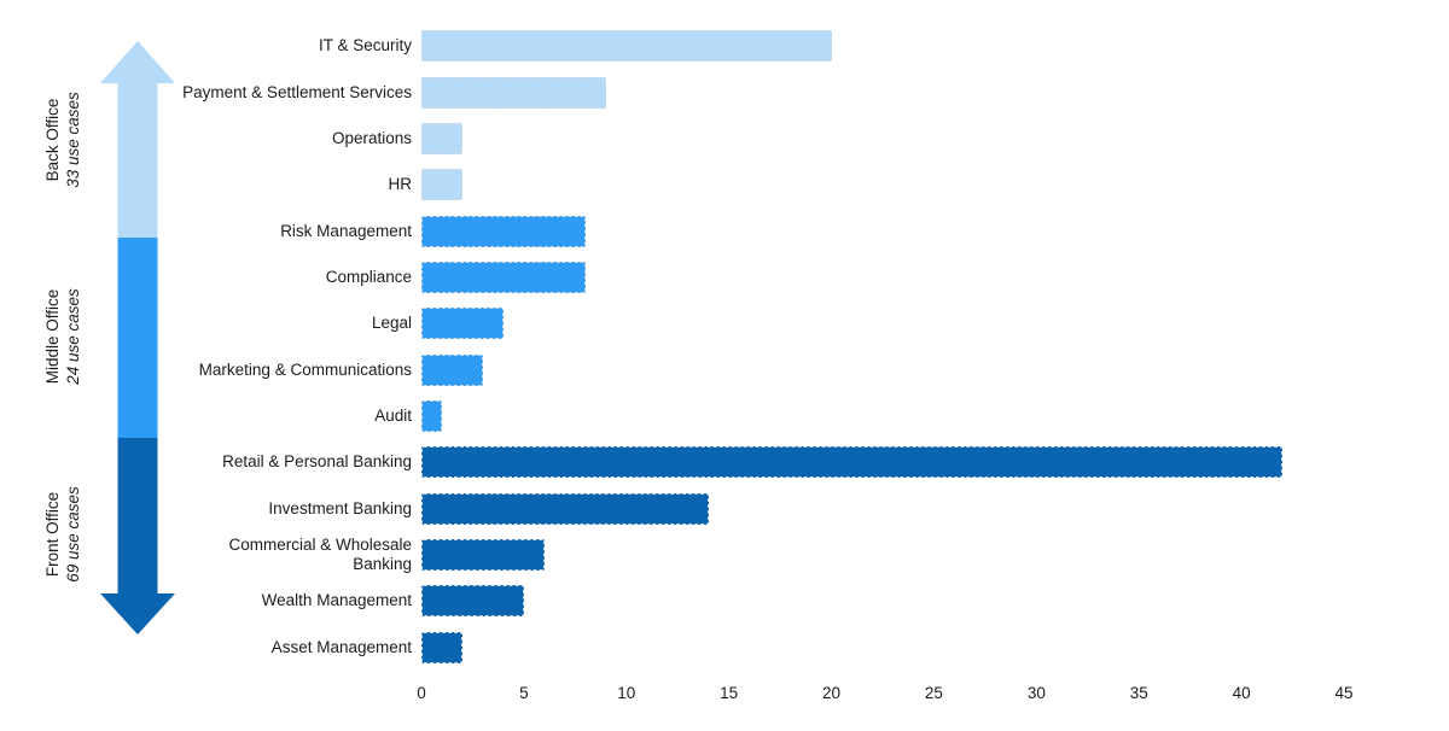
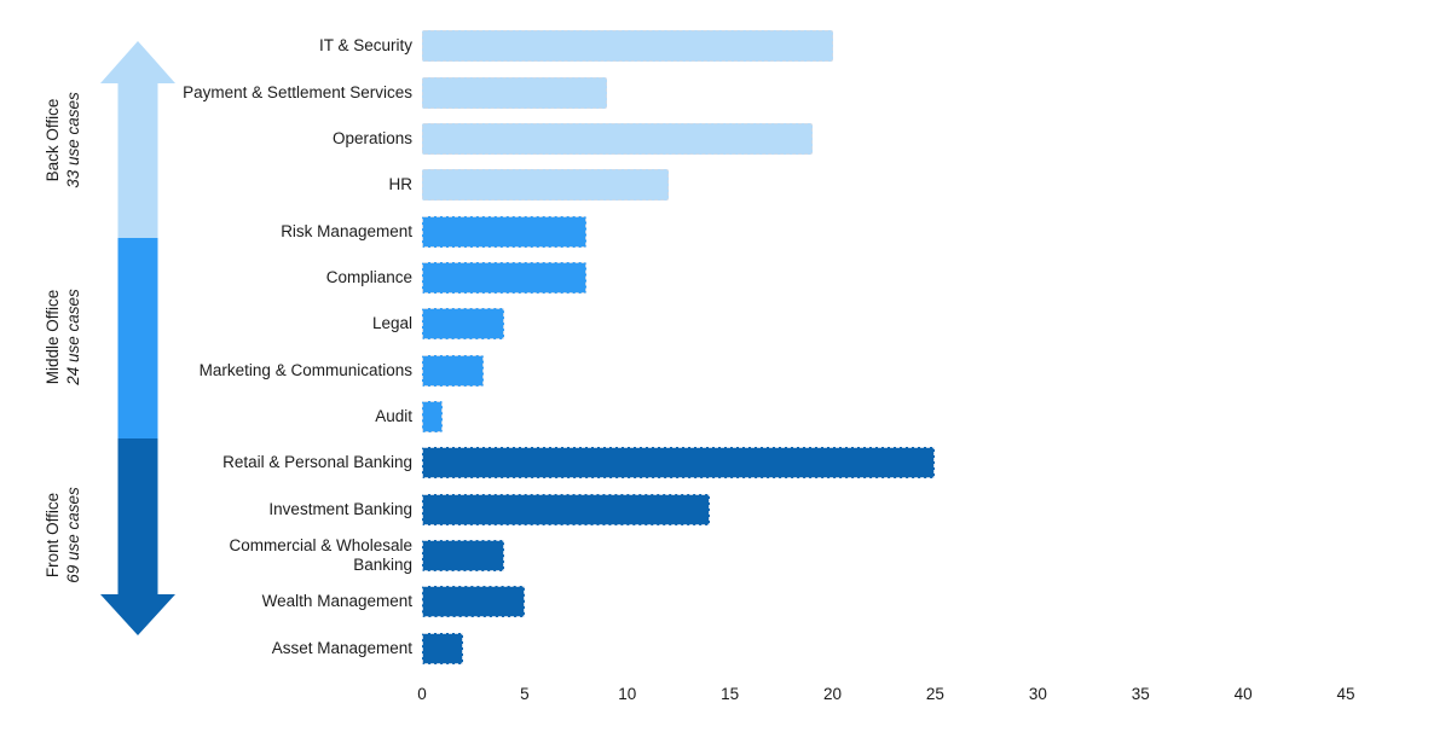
Operations: 2 -> 19
HR: 2 -> 12
Retail & Personal Banking: 42 -> 25
Commercial & Wholesale Banking: 6 -> 4
